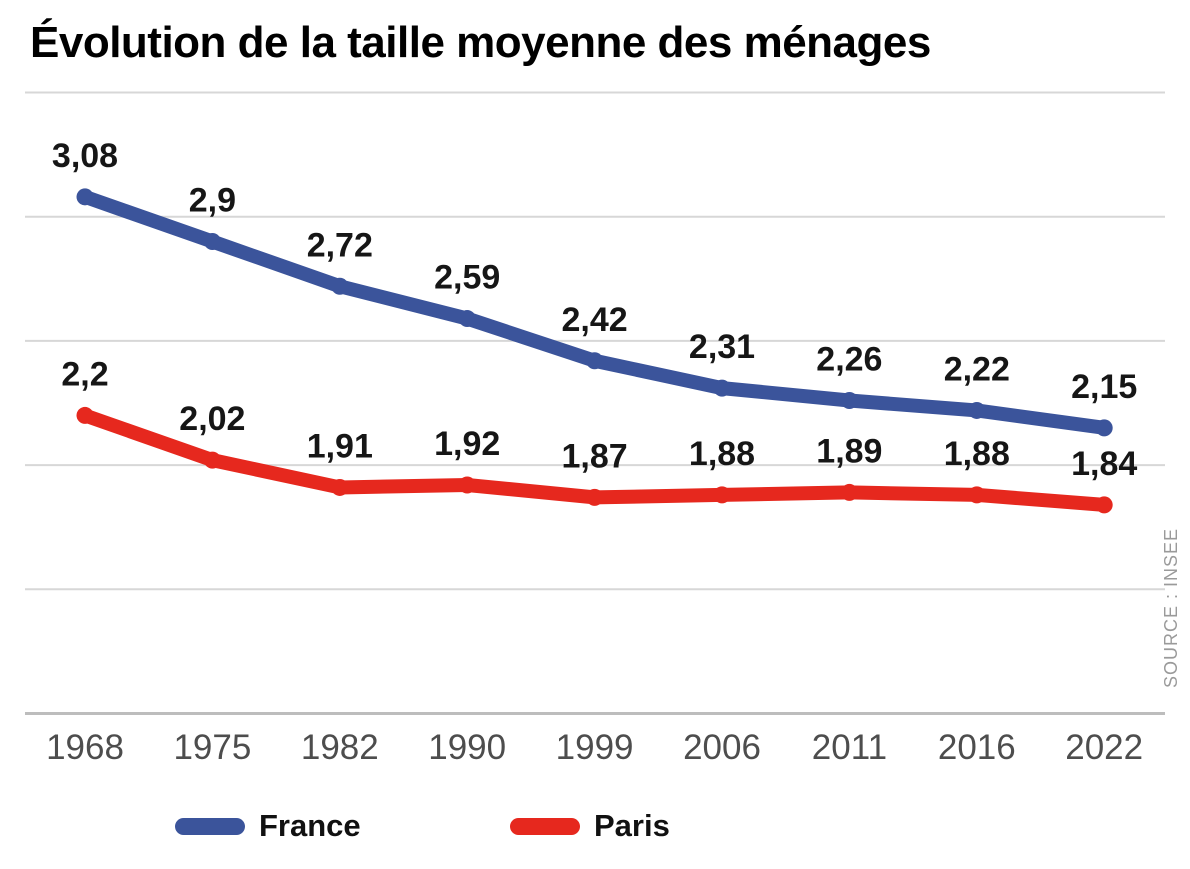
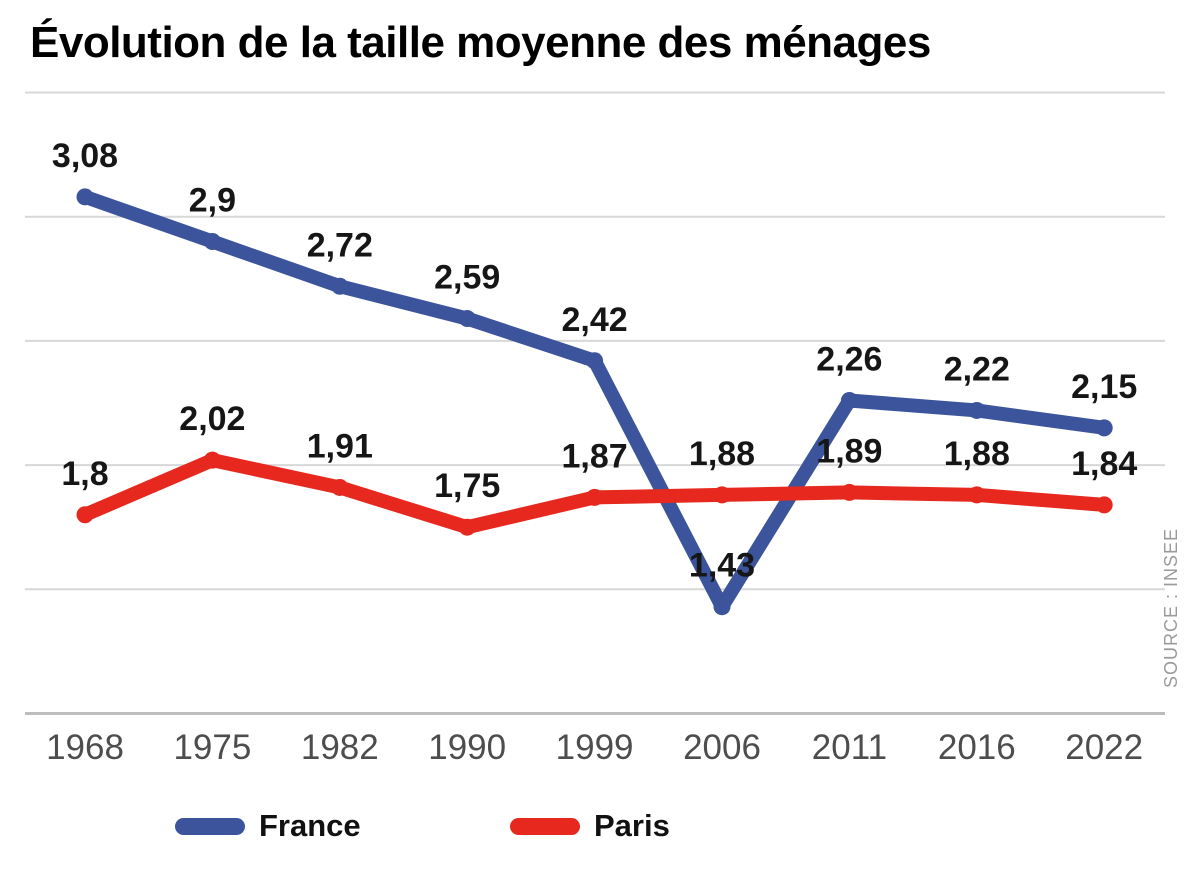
Paris/1968: 2,2 -> 1,8
Paris/1990: 1,92 -> 1,75
France/2006: 2,31 -> 1,43
